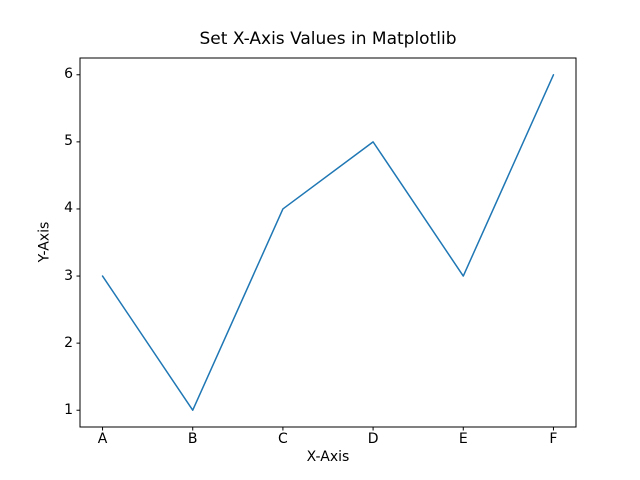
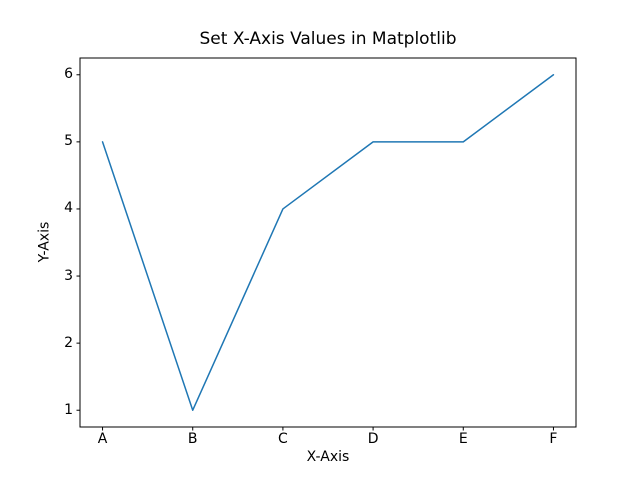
A: 3 -> 5
E: 3 -> 5
